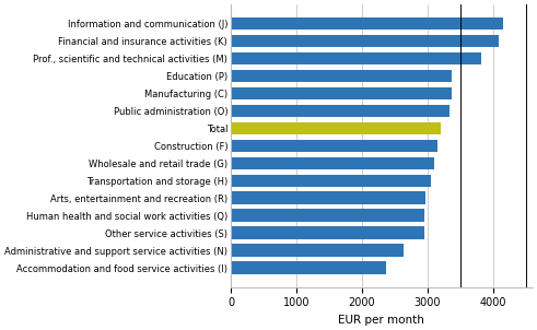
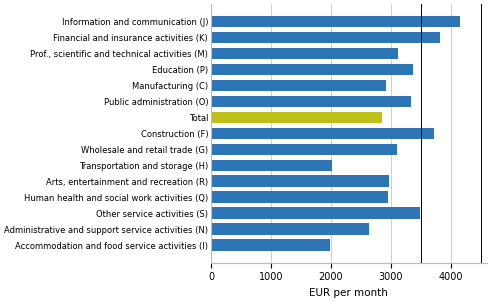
Financial and insurance activities (K): 4090 -> 3820
Prof., scientific and technical activities (M): 3820 -> 3120
Manufacturing (C): 3370 -> 2920
Total: 3210 -> 2860
Construction (F): 3160 -> 3720
Transportation and storage (H): 3050 -> 2020
Other service activities (S): 2950 -> 3480
Accommodation and food service activities (I): 2370 -> 1980
